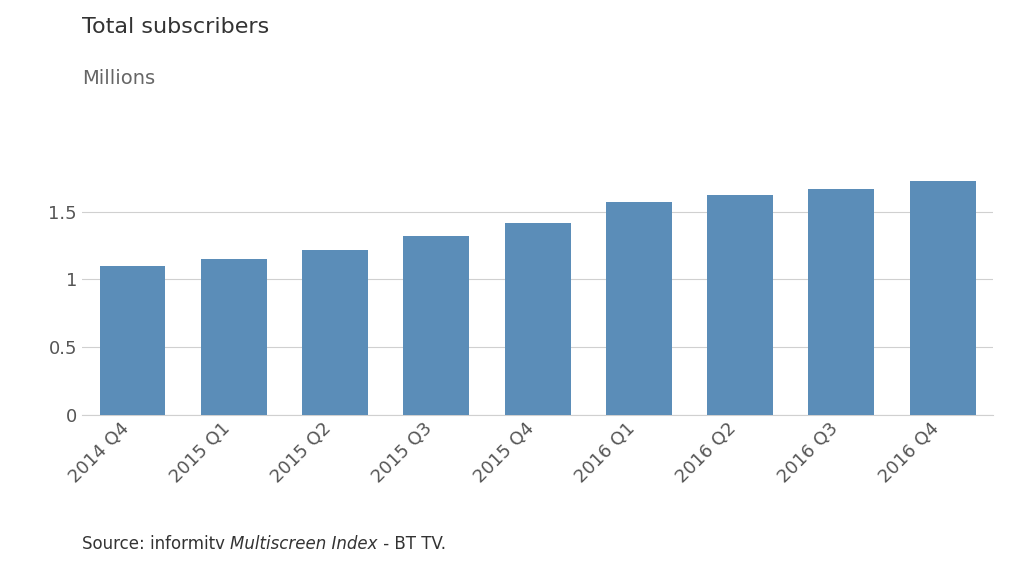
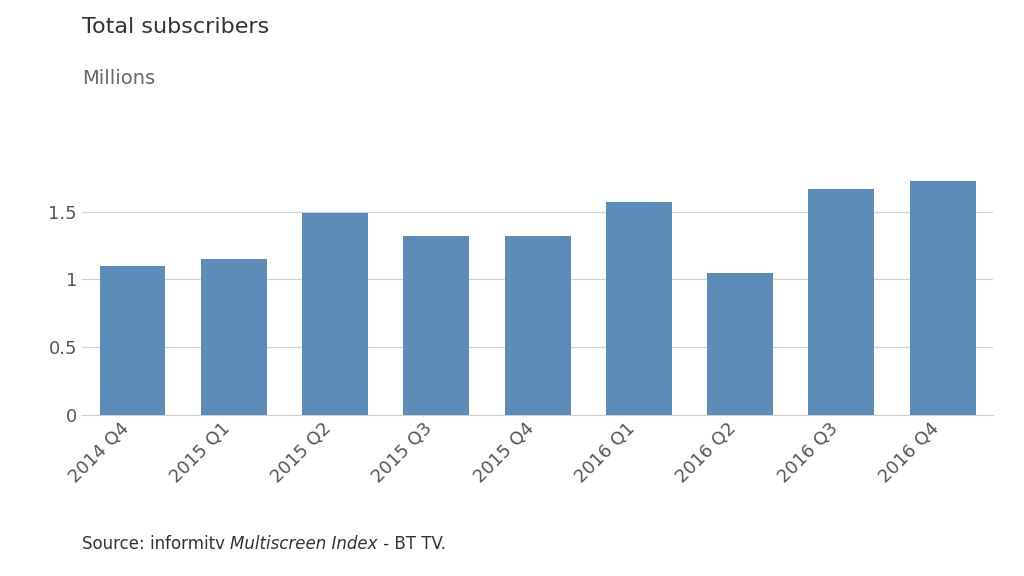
2015 Q2: 1.22 -> 1.49
2015 Q4: 1.42 -> 1.32
2016 Q2: 1.62 -> 1.05
